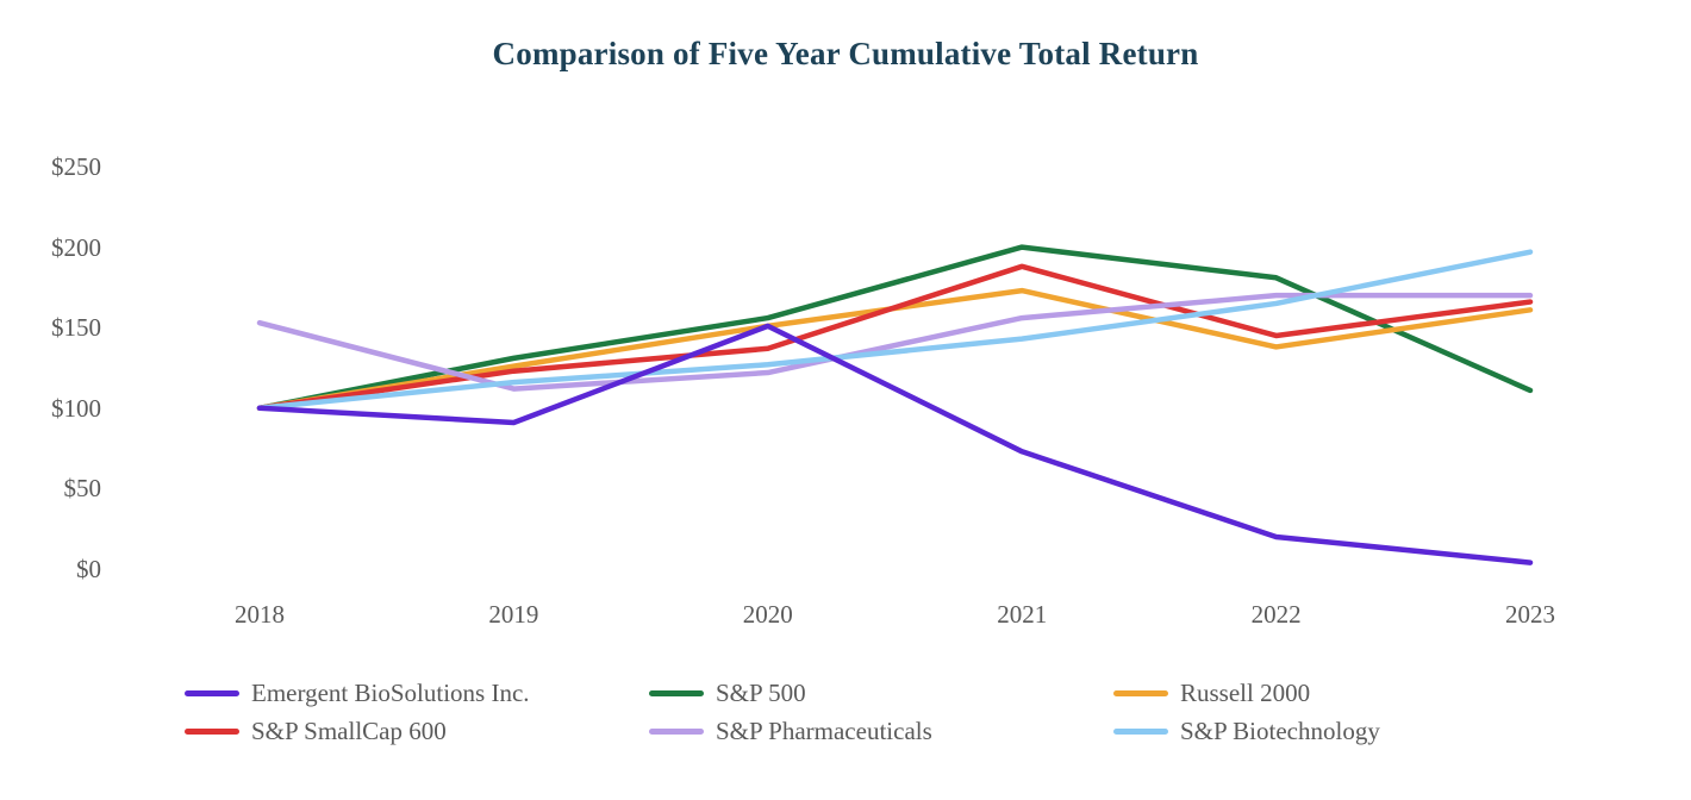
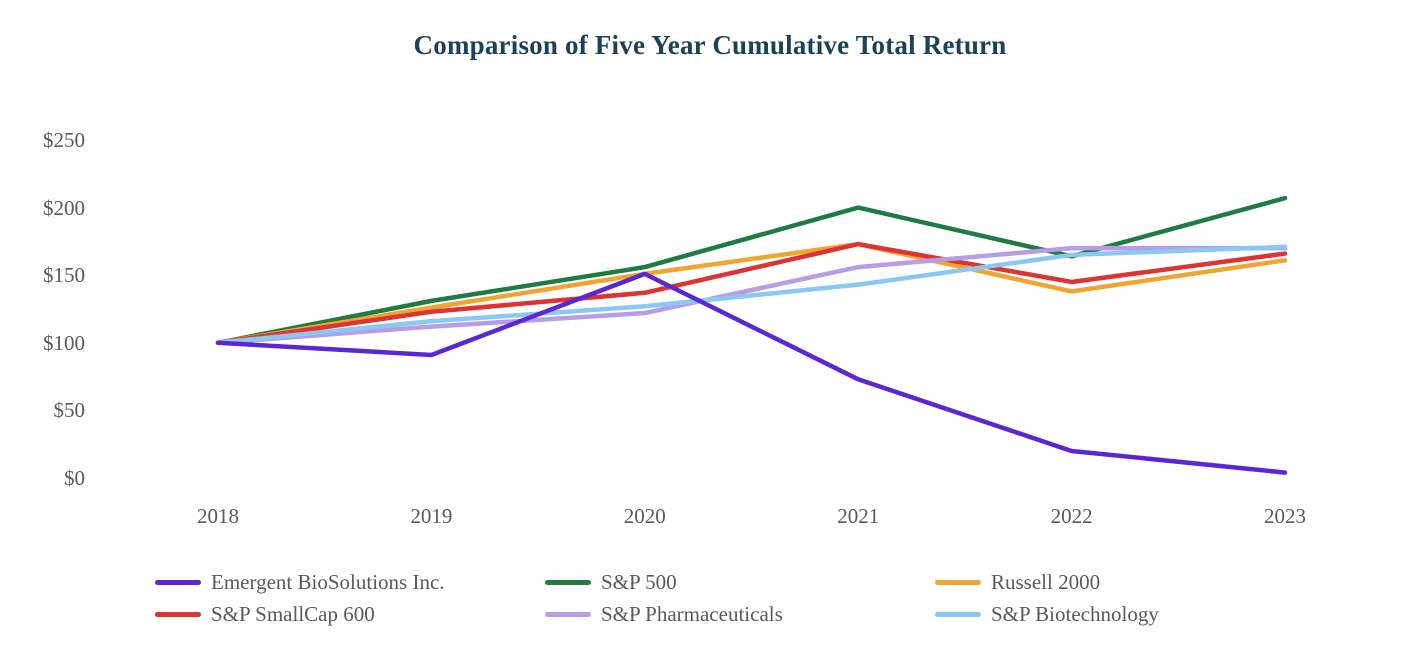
S&P Pharmaceuticals/2018: $153 -> $100
S&P SmallCap 600/2021: $188 -> $173
S&P 500/2022: $181 -> $164
S&P 500/2023: $111 -> $207
S&P Biotechnology/2023: $197 -> $171
